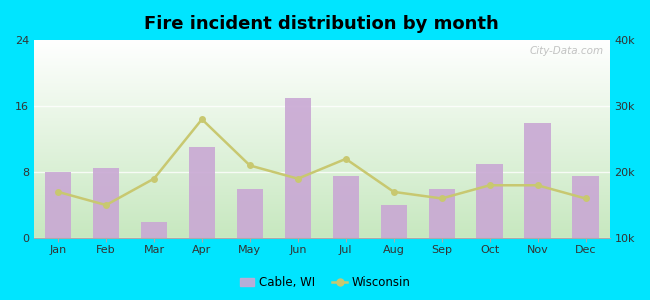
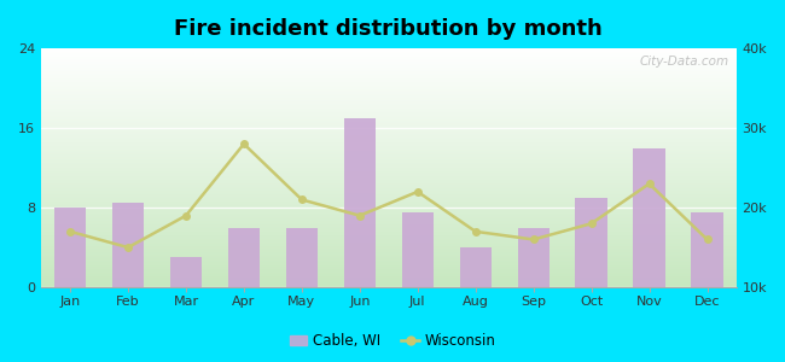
Cable, WI/Mar: 2.0 -> 3.0
Cable, WI/Apr: 11.0 -> 6.0
Wisconsin/Nov: 18k -> 23k
